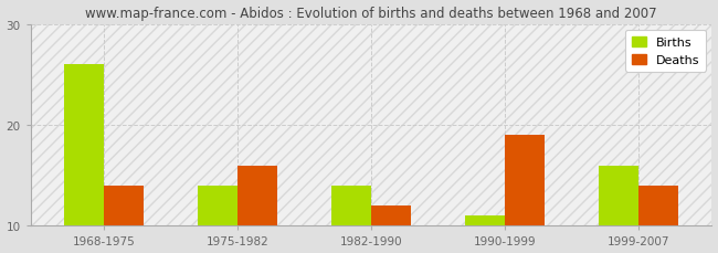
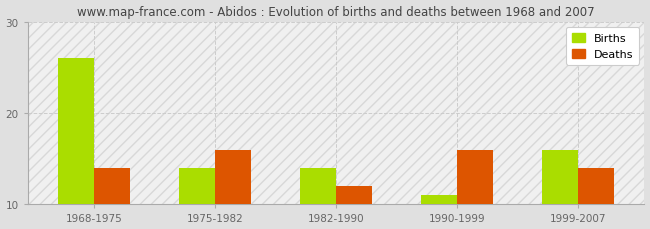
Deaths/1990-1999: 19 -> 16
